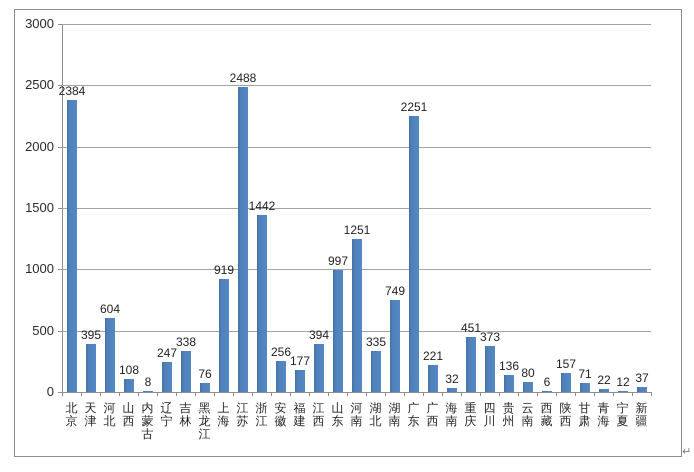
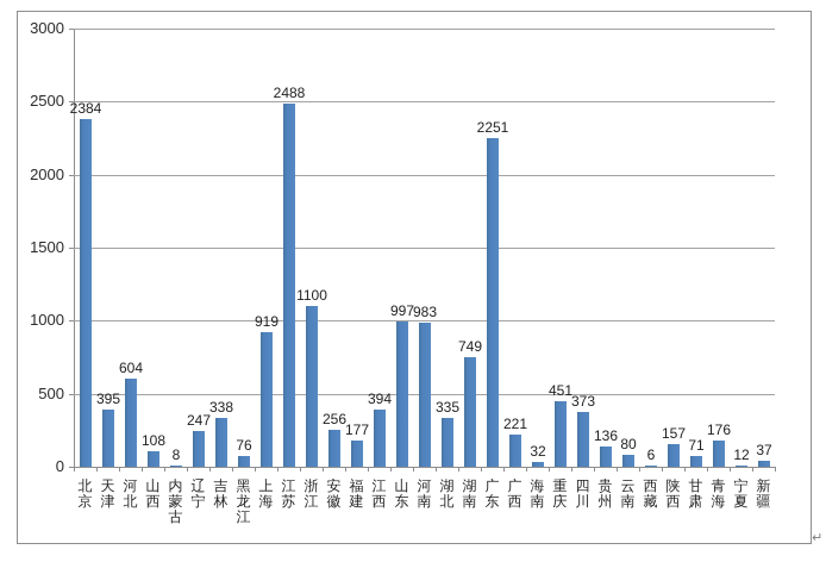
浙江: 1442 -> 1100
河南: 1251 -> 983
青海: 22 -> 176
